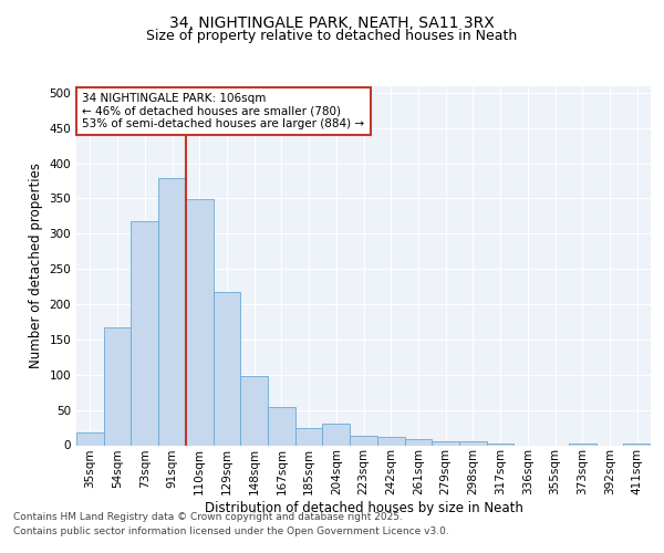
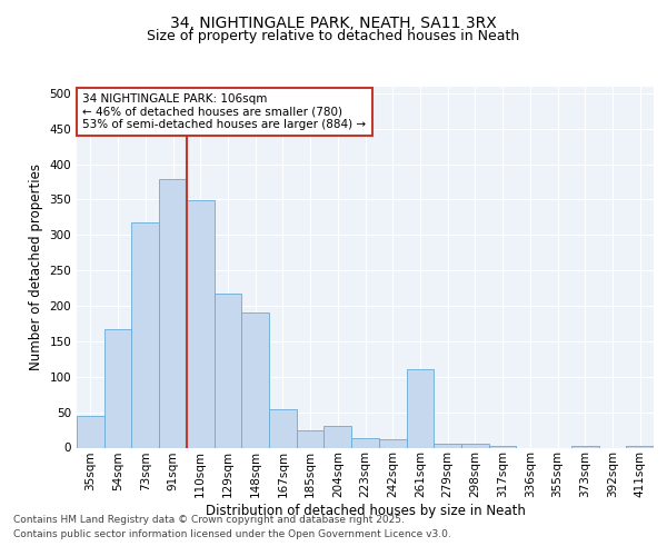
35sqm: 18 -> 44
148sqm: 98 -> 190
261sqm: 9 -> 110
